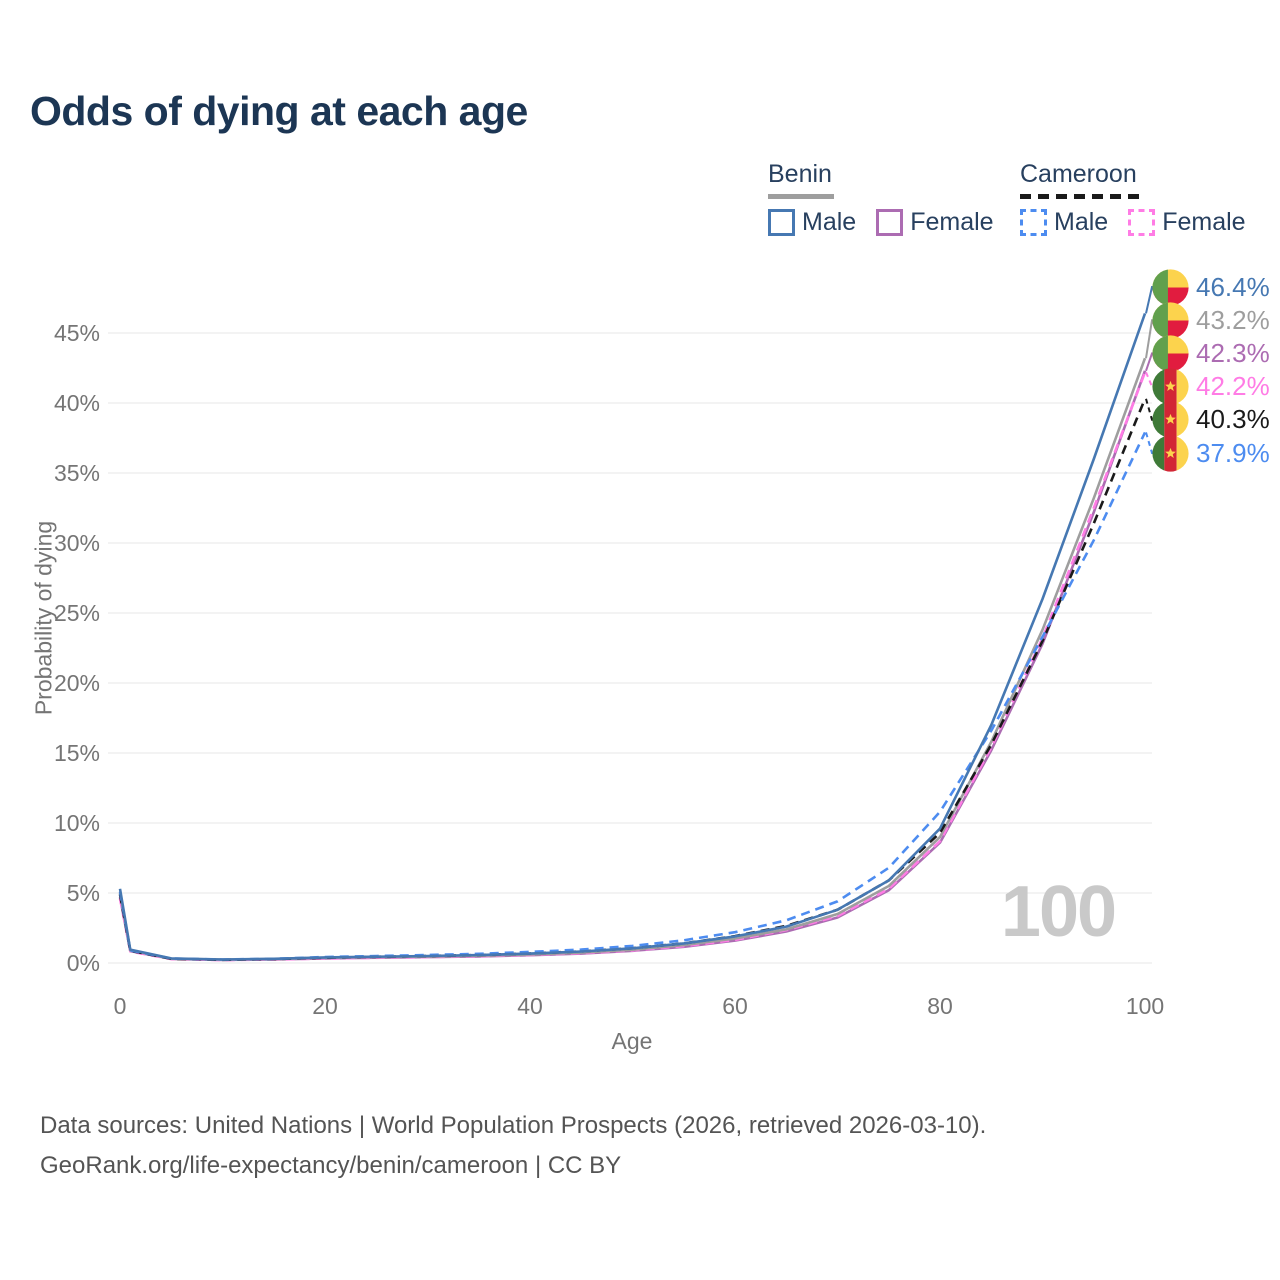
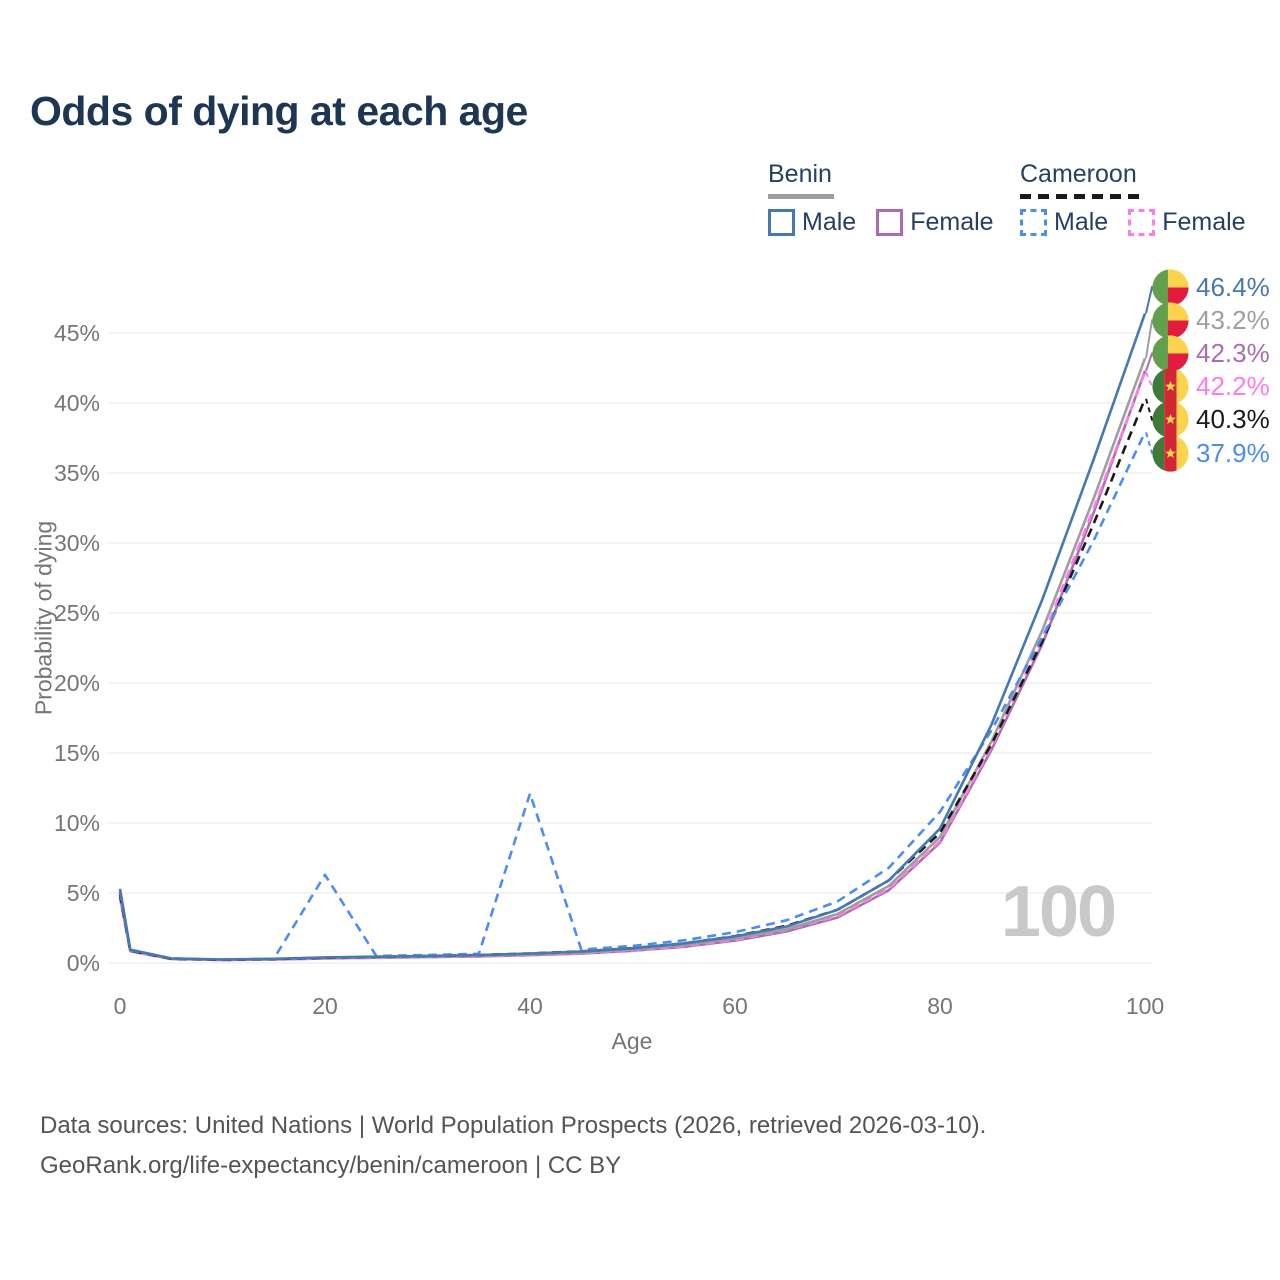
Cameroon Male/20: 0.4% -> 6.3%
Cameroon Male/40: 0.8% -> 12.1%
